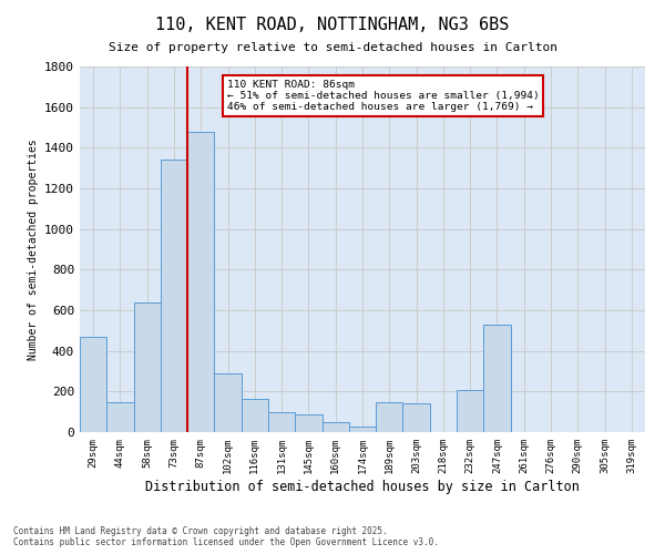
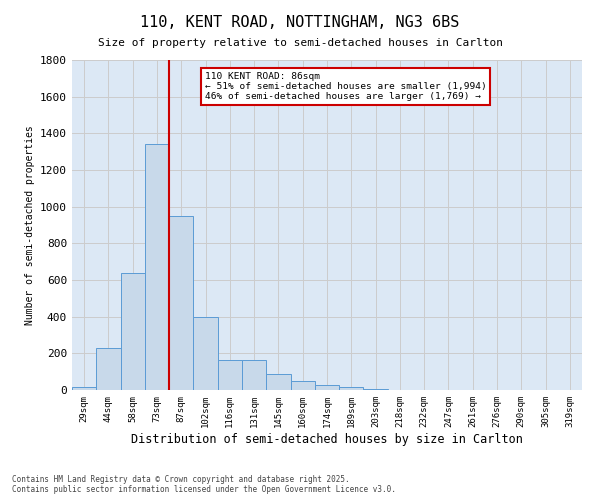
29sqm: 470 -> 20
44sqm: 150 -> 230
87sqm: 1480 -> 950
102sqm: 290 -> 400
131sqm: 100 -> 160
189sqm: 150 -> 20
203sqm: 140 -> 0
232sqm: 210 -> 0
247sqm: 530 -> 0
